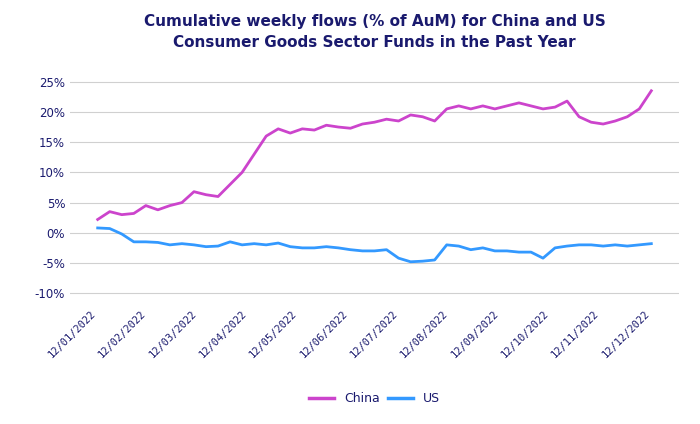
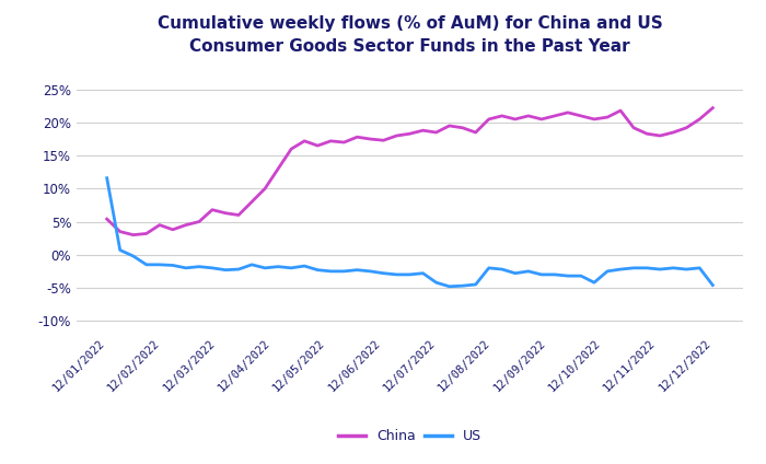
China/12/01/2022: 2.2% -> 5.4%
US/12/01/2022: 0.8% -> 11.6%
China/12/12/2022: 23.5% -> 22.2%
US/12/12/2022: -1.8% -> -4.6%
